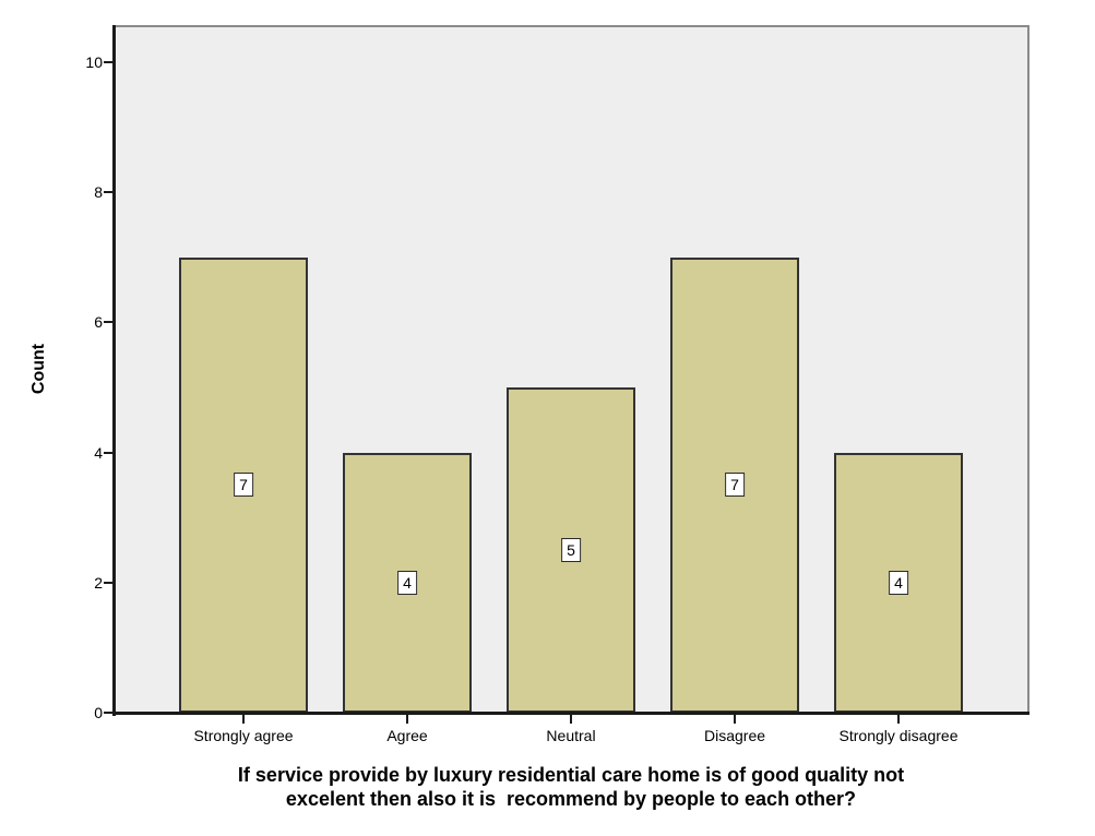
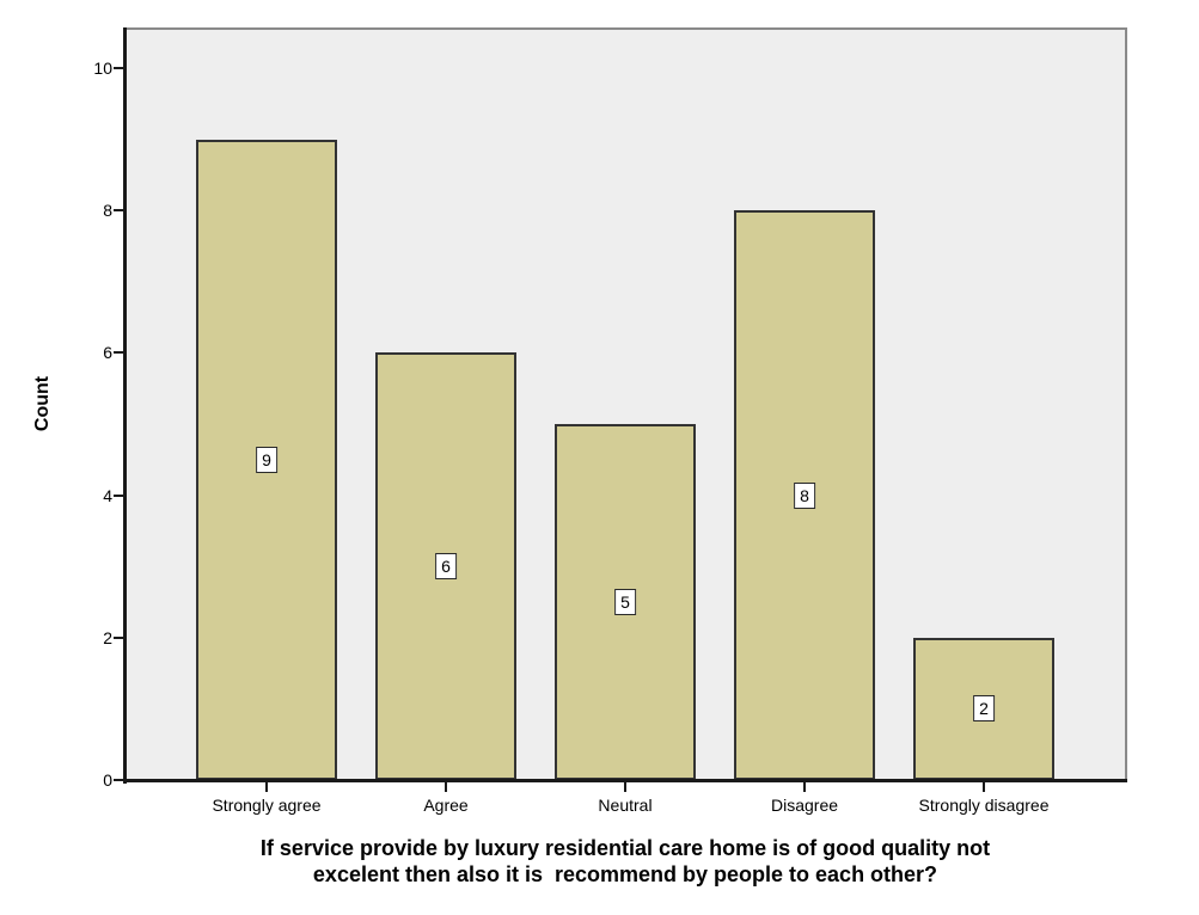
Strongly agree: 7 -> 9
Agree: 4 -> 6
Disagree: 7 -> 8
Strongly disagree: 4 -> 2
